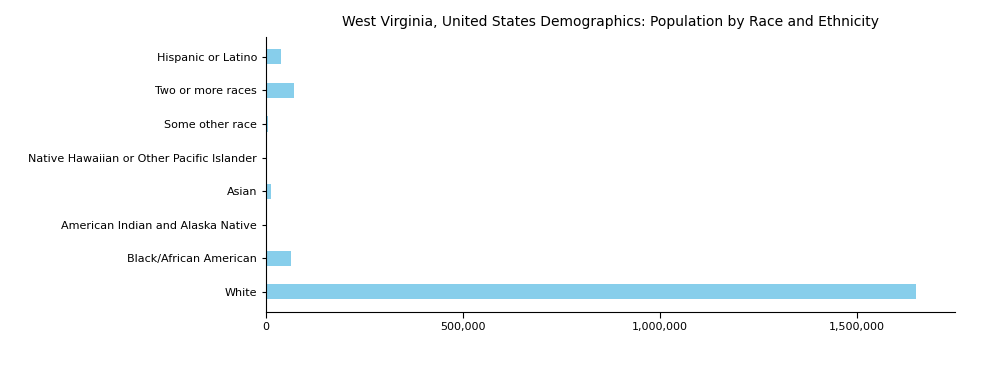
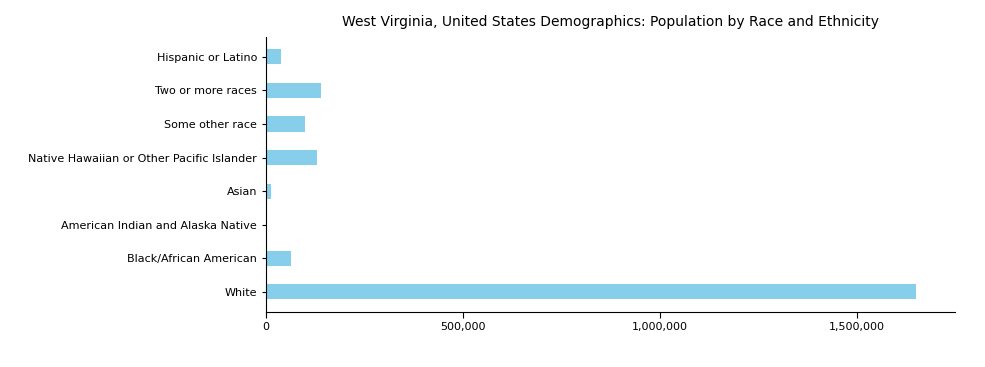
Two or more races: 72,000 -> 140,000
Some other race: 4,000 -> 100,000
Native Hawaiian or Other Pacific Islander: 1,000 -> 130,000
